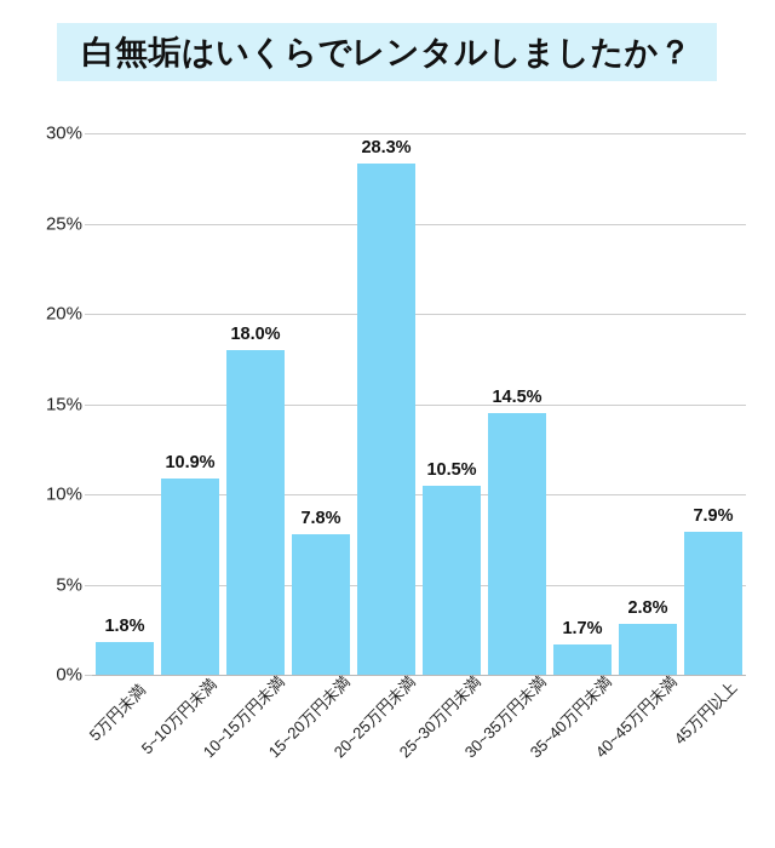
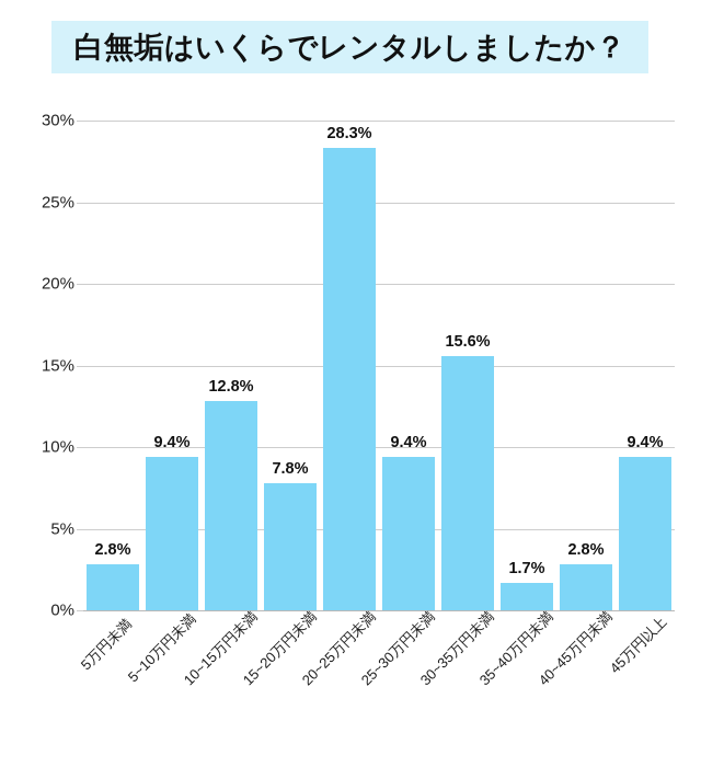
5万円未満: 1.8% -> 2.8%
5~10万円未満: 10.9% -> 9.4%
10~15万円未満: 18.0% -> 12.8%
25~30万円未満: 10.5% -> 9.4%
30~35万円未満: 14.5% -> 15.6%
45万円以上: 7.9% -> 9.4%
